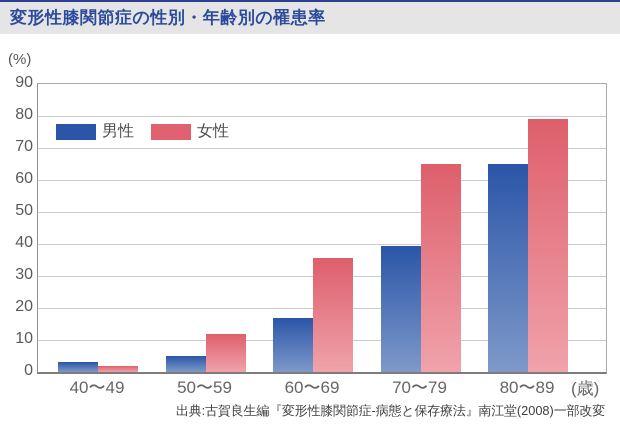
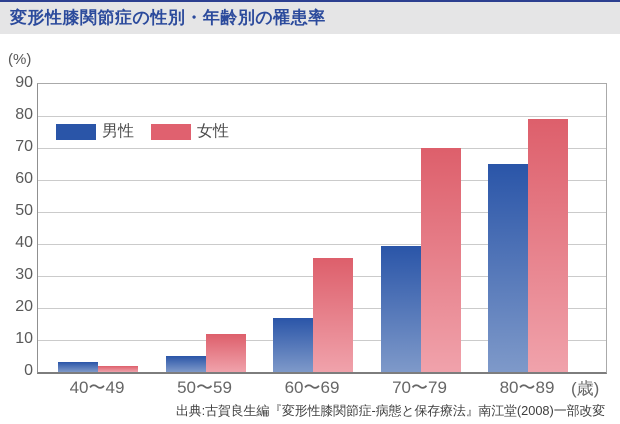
女性/70〜79: 65 -> 70
